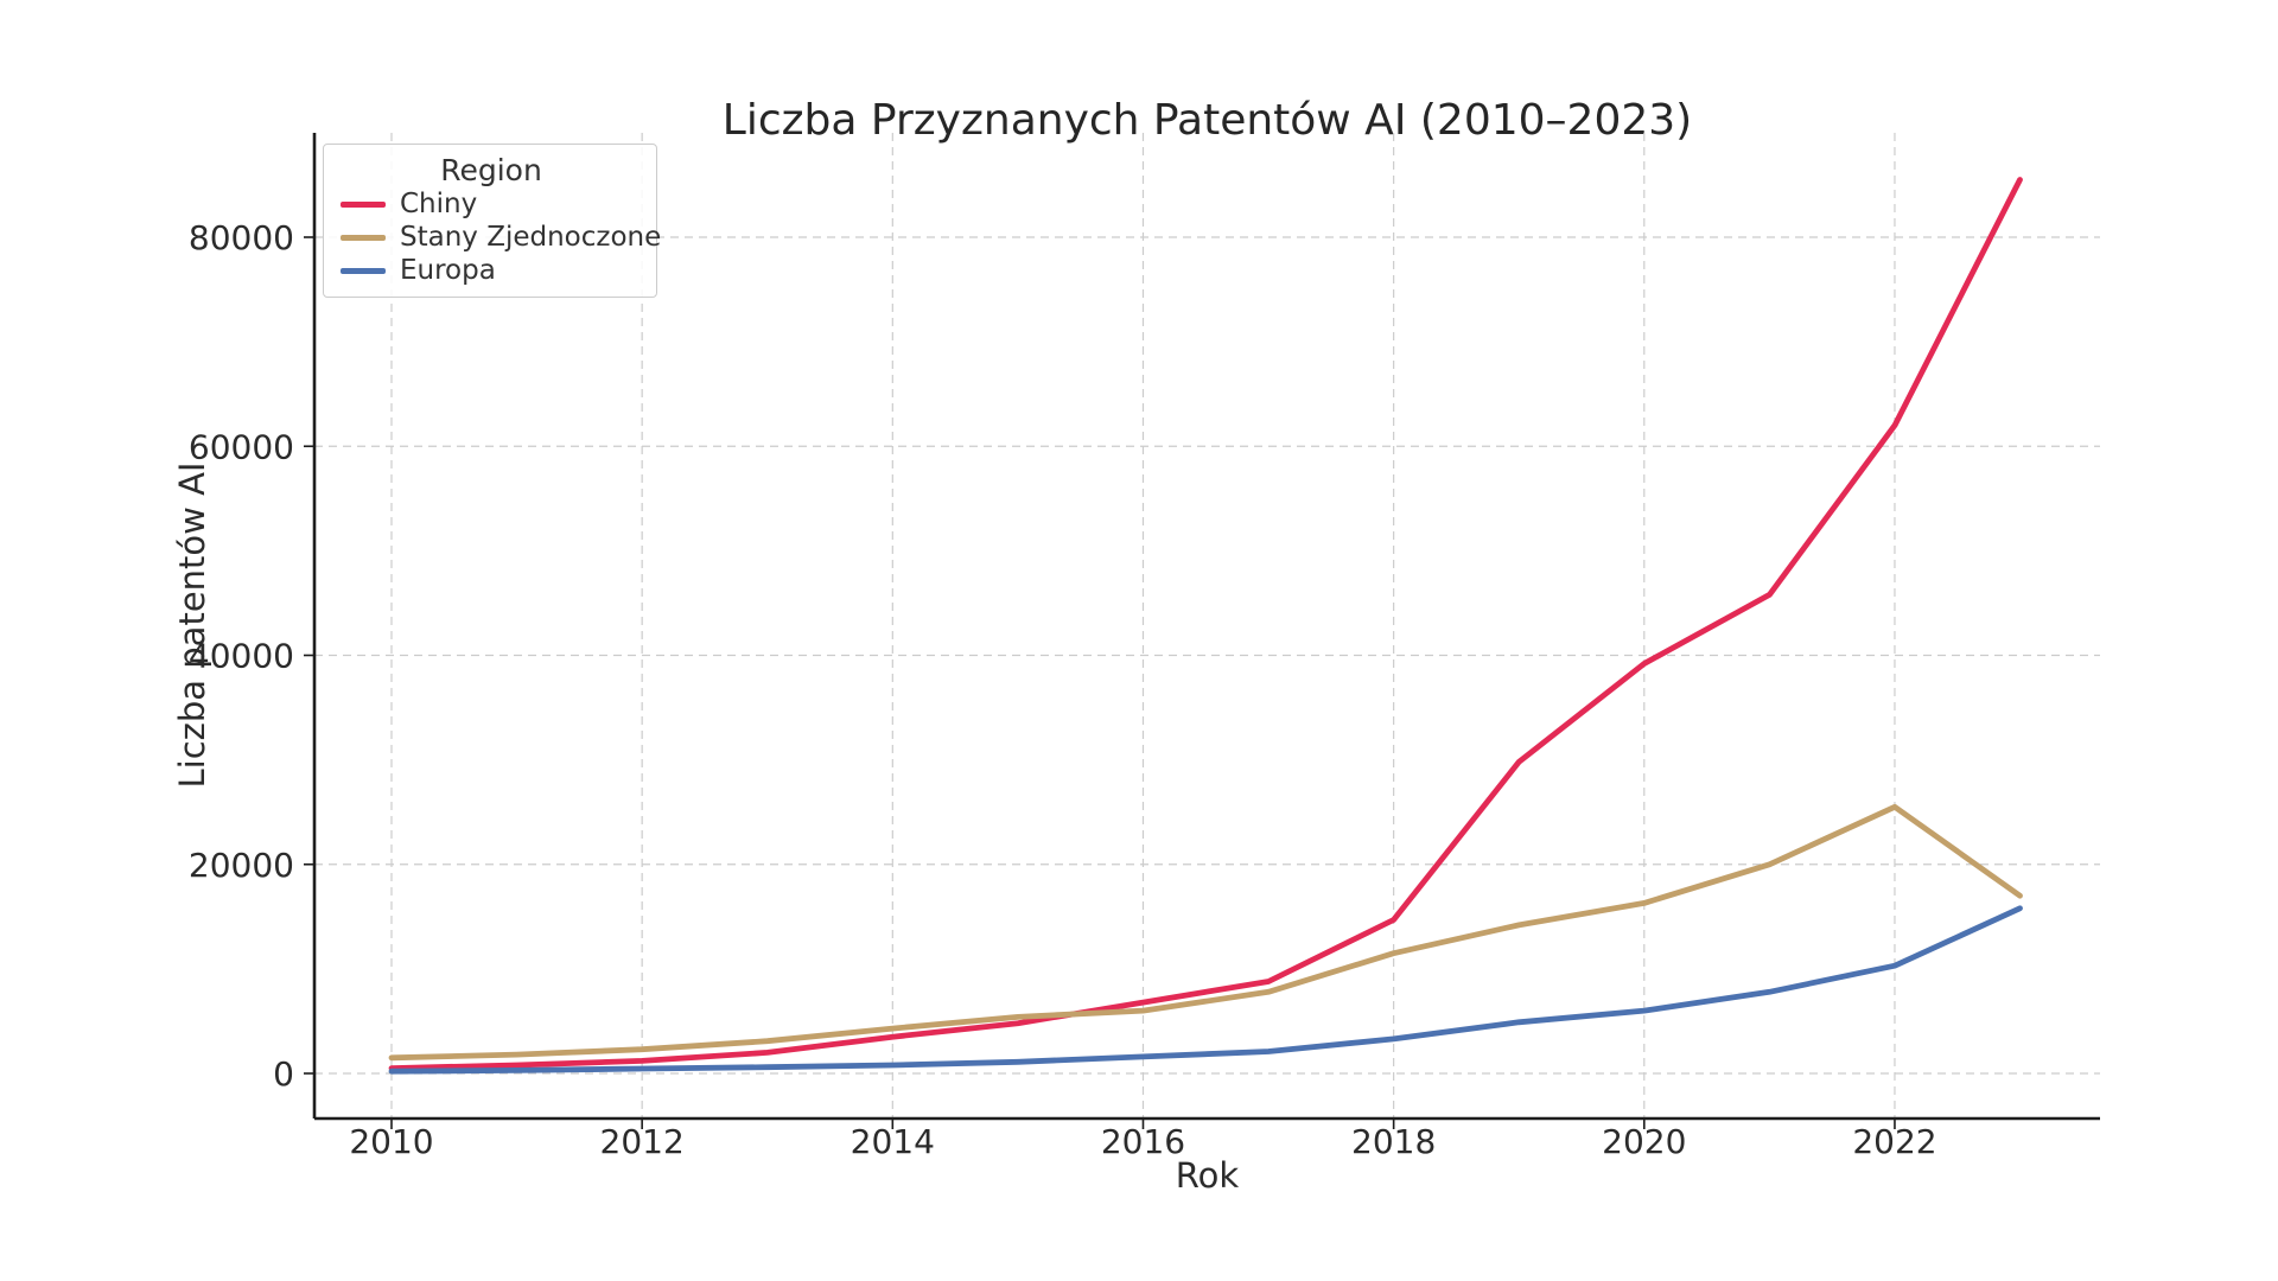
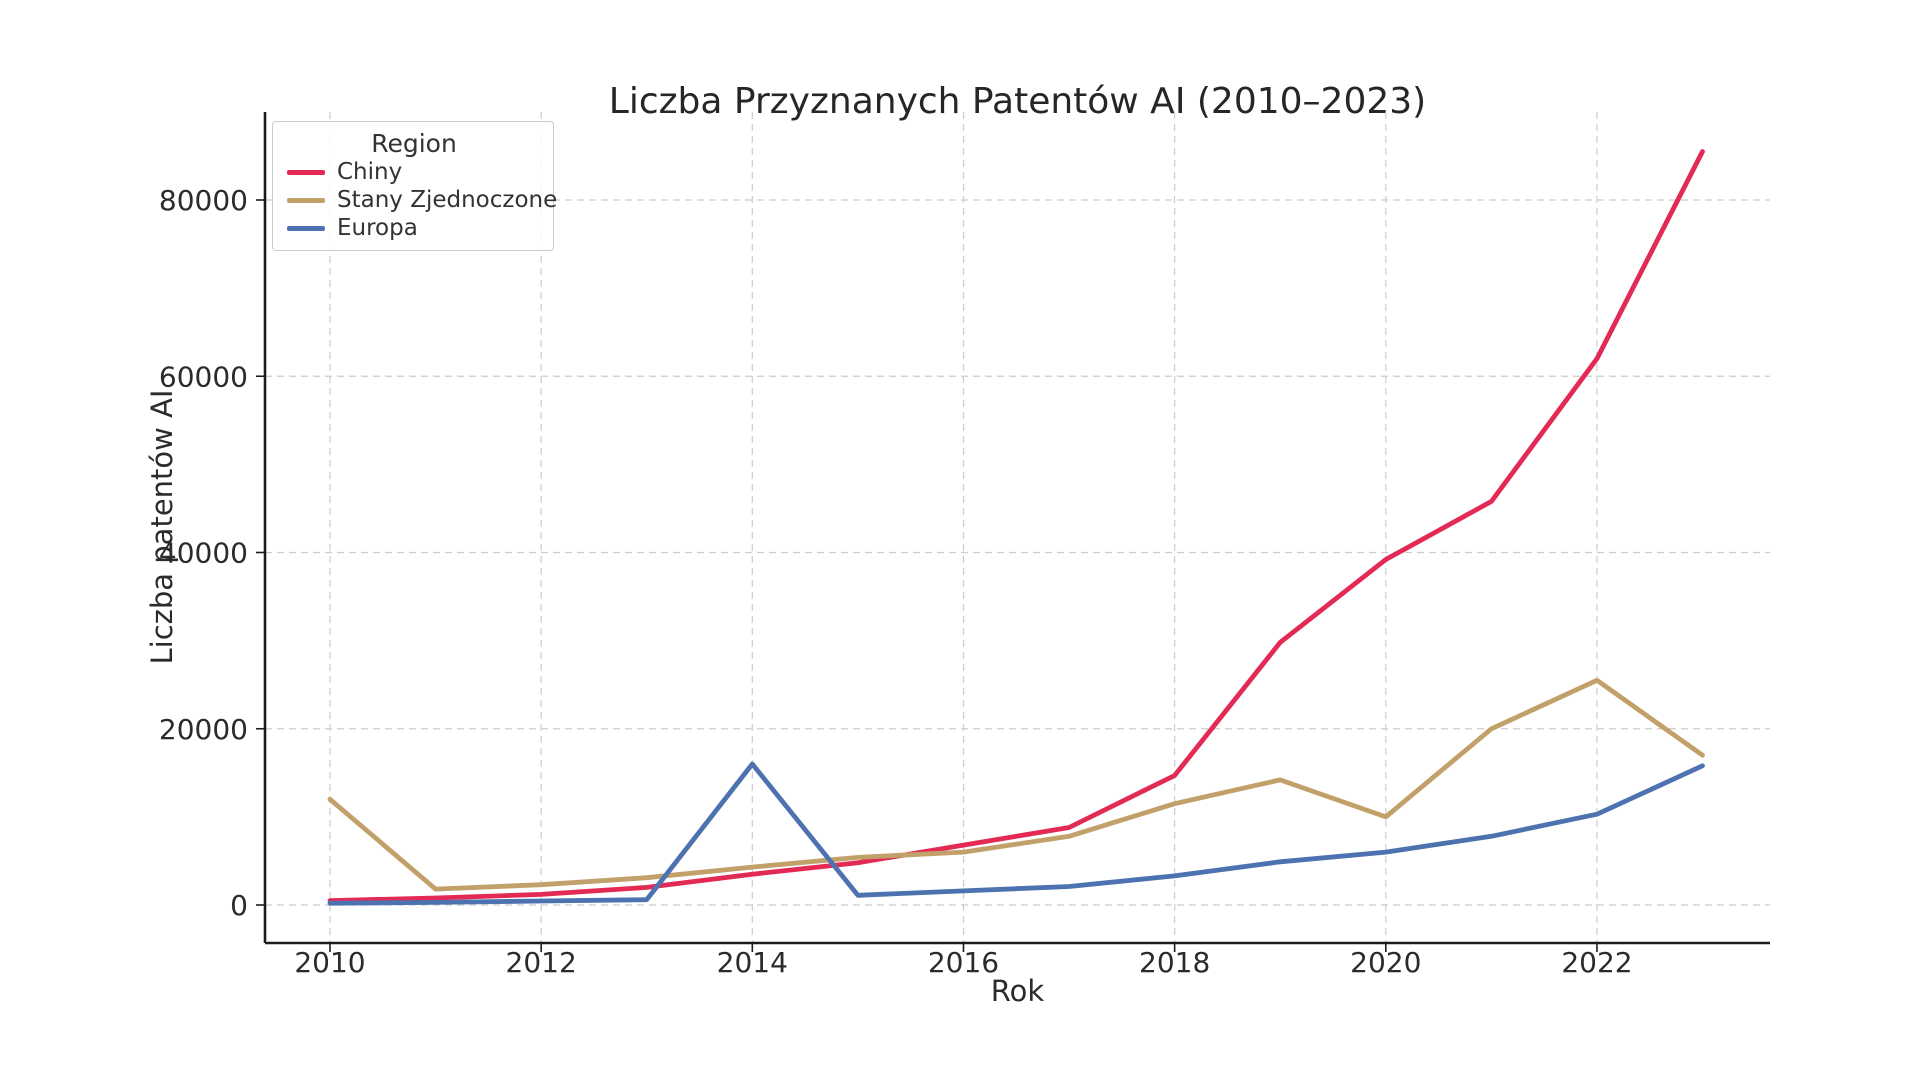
Stany Zjednoczone/2010: 2000 -> 12000
Europa/2014: 1000 -> 16000
Stany Zjednoczone/2020: 16000 -> 10000
